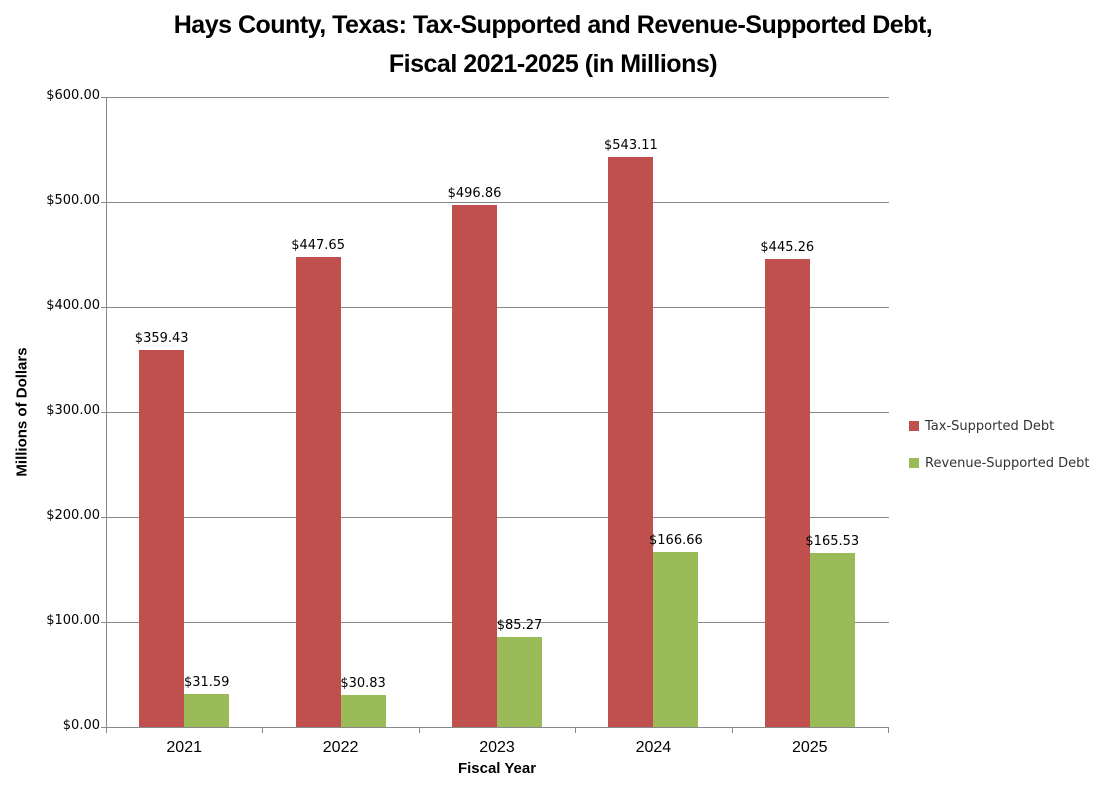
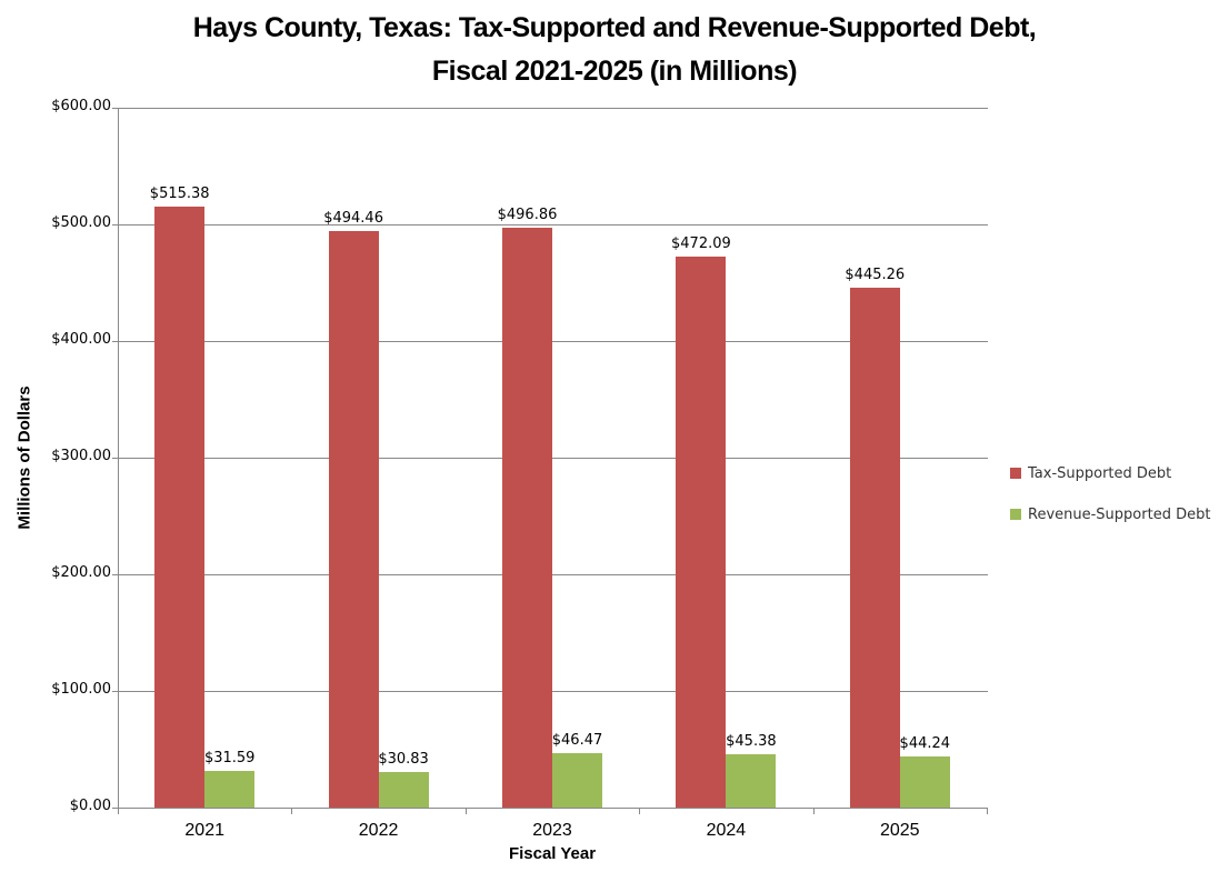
Tax-Supported Debt/2021: $359.43 -> $515.38
Tax-Supported Debt/2022: $447.65 -> $494.46
Revenue-Supported Debt/2023: $85.27 -> $46.47
Tax-Supported Debt/2024: $543.11 -> $472.09
Revenue-Supported Debt/2024: $166.66 -> $45.38
Revenue-Supported Debt/2025: $165.53 -> $44.24
